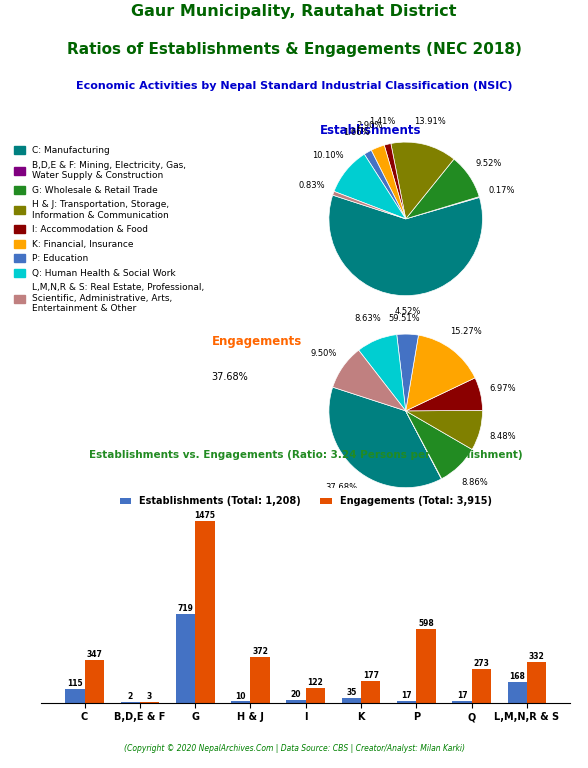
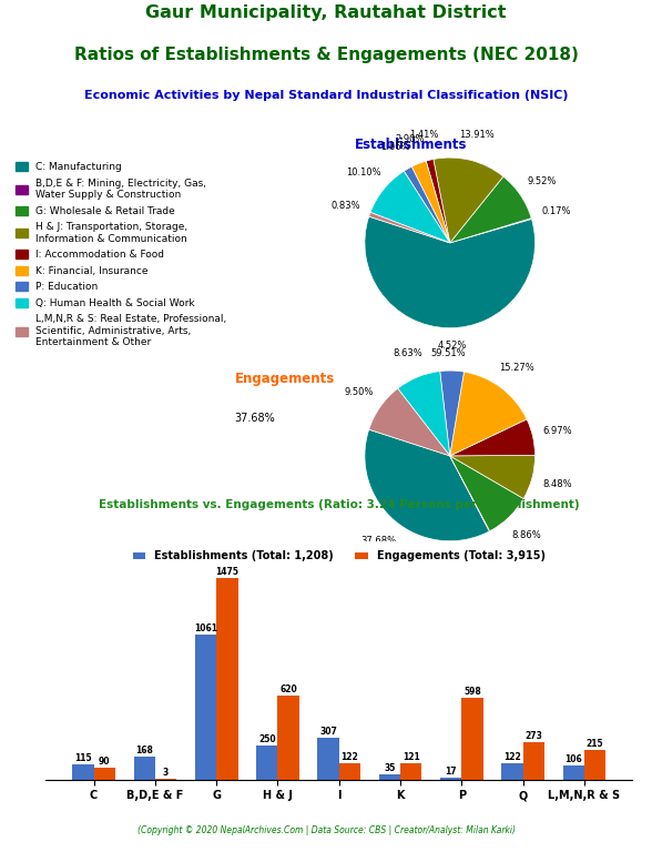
Engagements (Total: 3,915)/C: 347 -> 90
Establishments (Total: 1,208)/B,D,E & F: 2 -> 168
Establishments (Total: 1,208)/G: 719 -> 1061
Establishments (Total: 1,208)/H & J: 10 -> 250
Engagements (Total: 3,915)/H & J: 372 -> 620
Establishments (Total: 1,208)/I: 20 -> 307
Engagements (Total: 3,915)/K: 177 -> 121
Establishments (Total: 1,208)/Q: 17 -> 122
Establishments (Total: 1,208)/L,M,N,R & S: 168 -> 106
Engagements (Total: 3,915)/L,M,N,R & S: 332 -> 215
